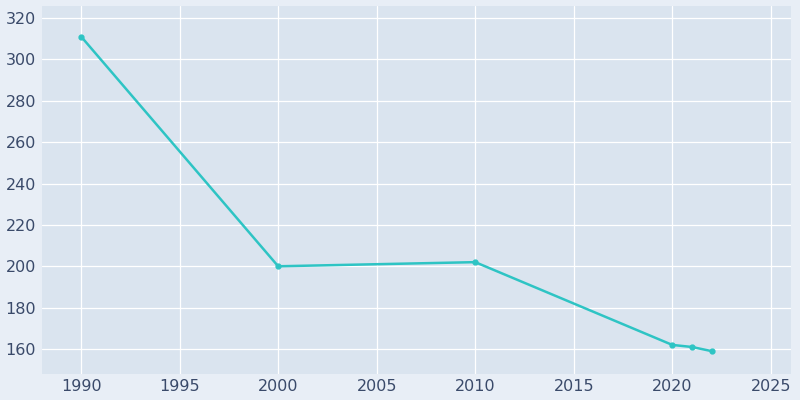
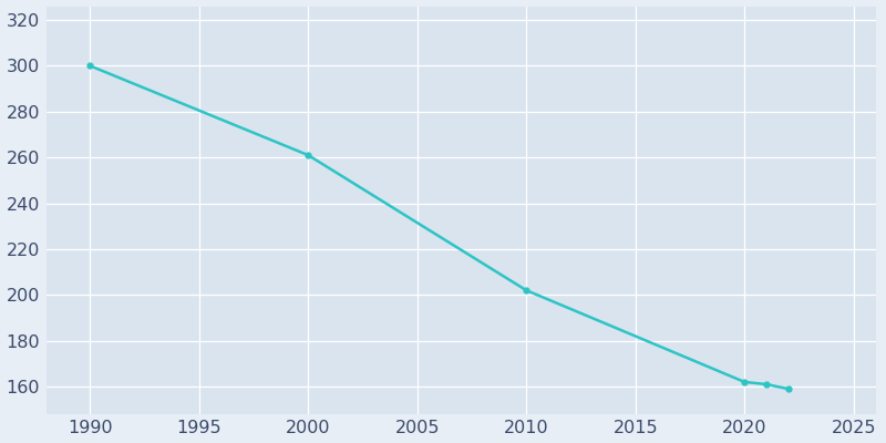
1990: 311 -> 300
2000: 200 -> 261
